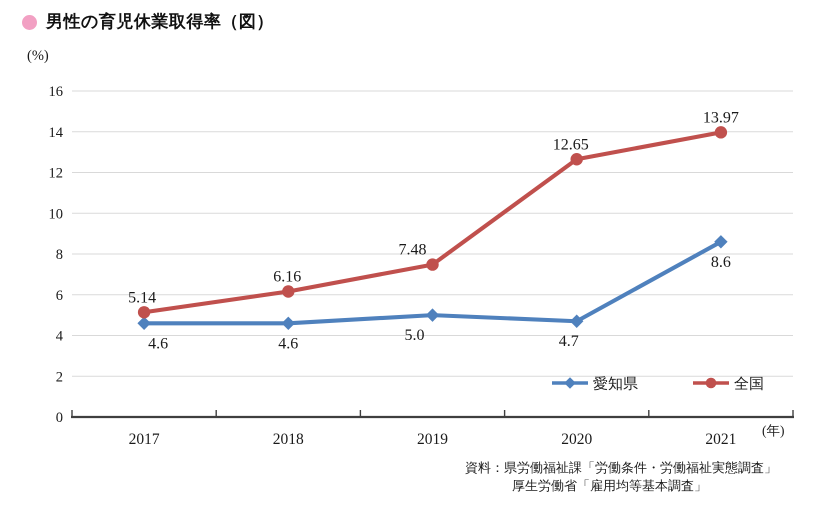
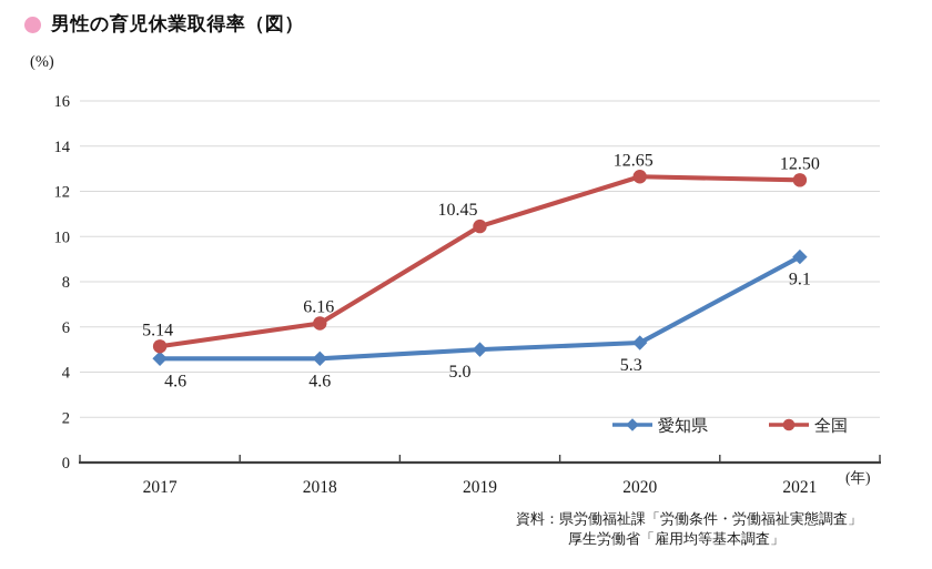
全国/2019: 7.48 -> 10.45
愛知県/2020: 4.7 -> 5.3
愛知県/2021: 8.6 -> 9.1
全国/2021: 13.97 -> 12.50
